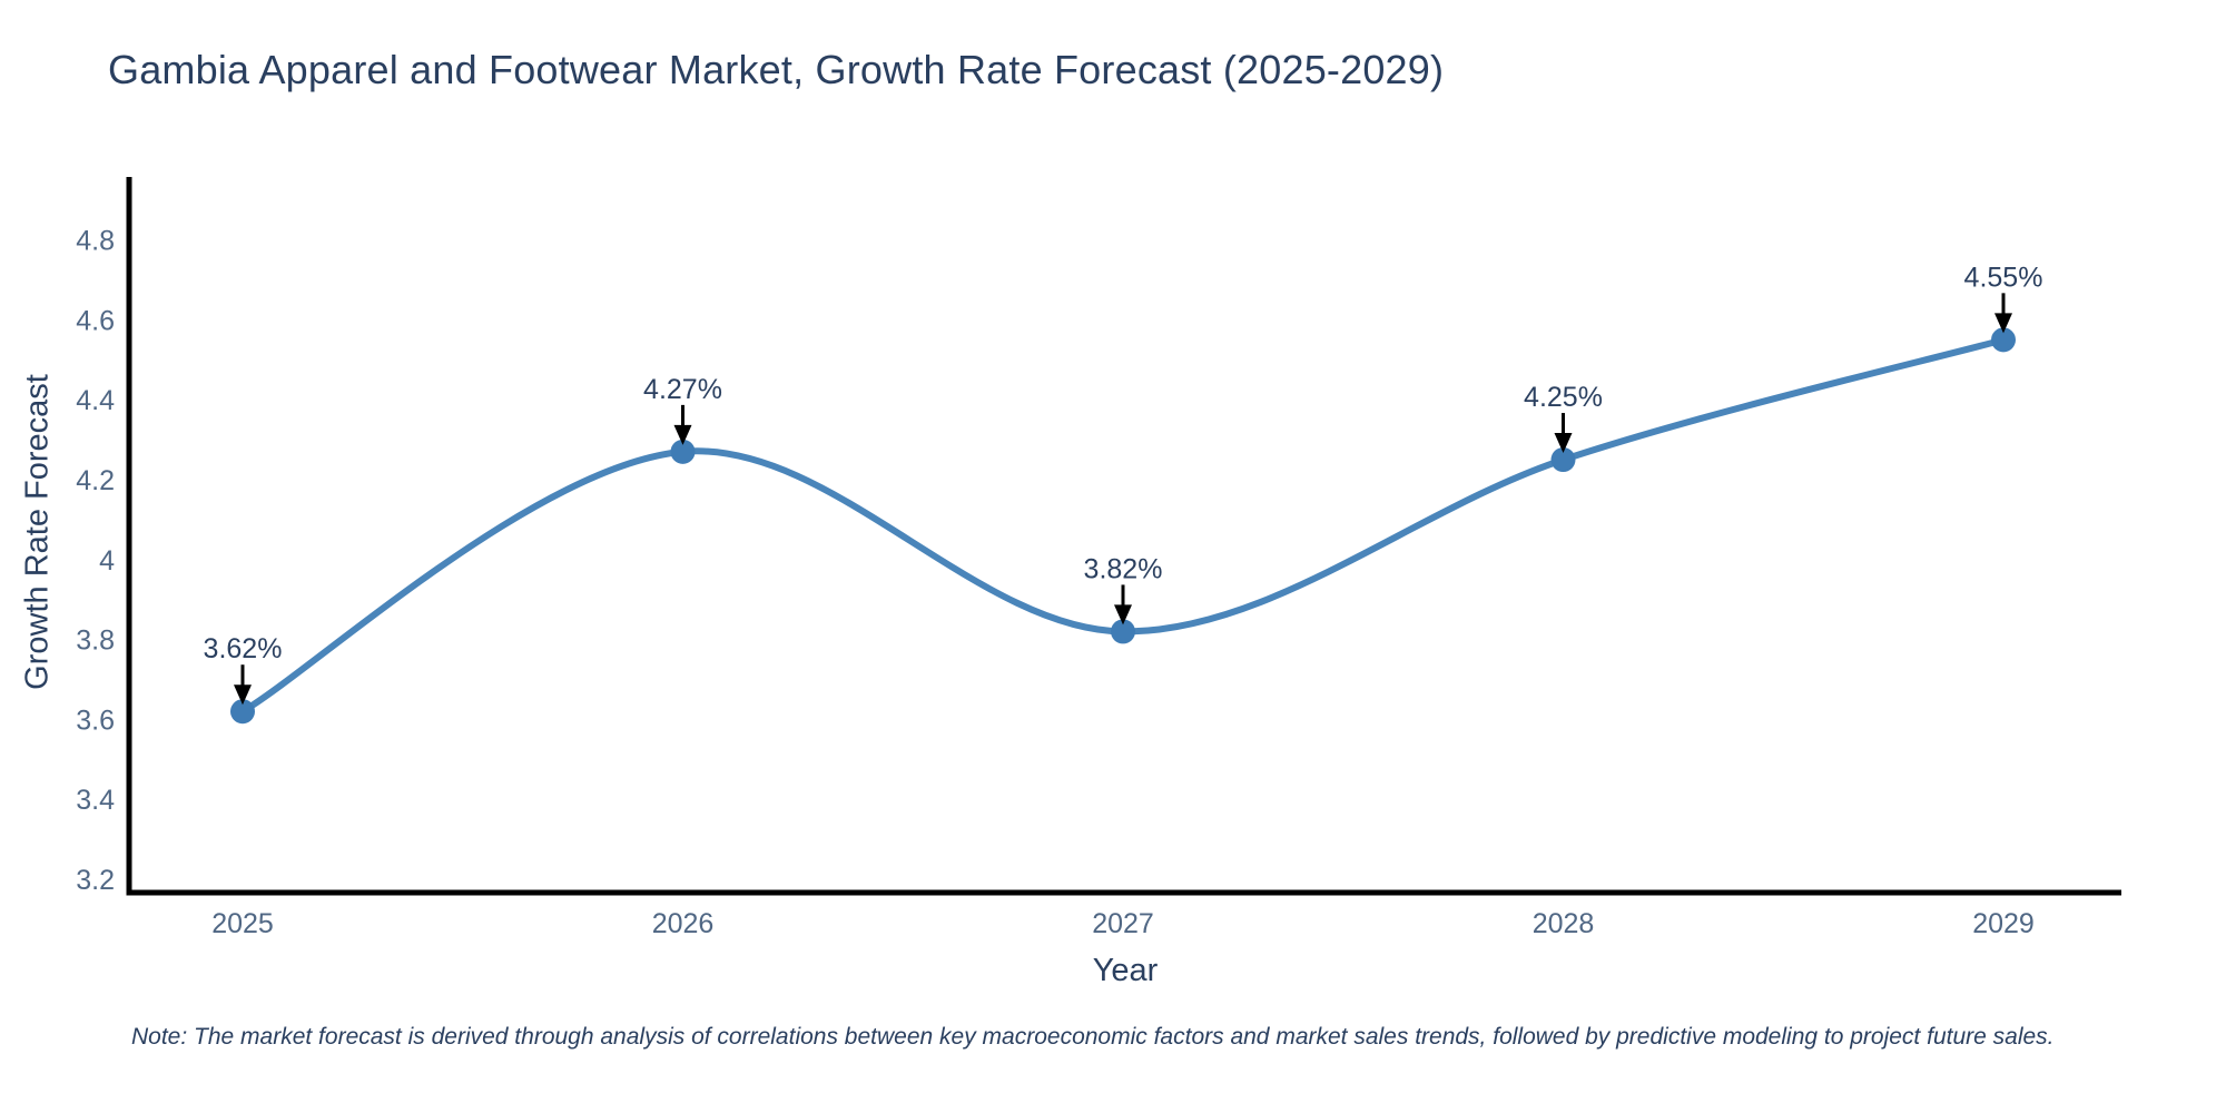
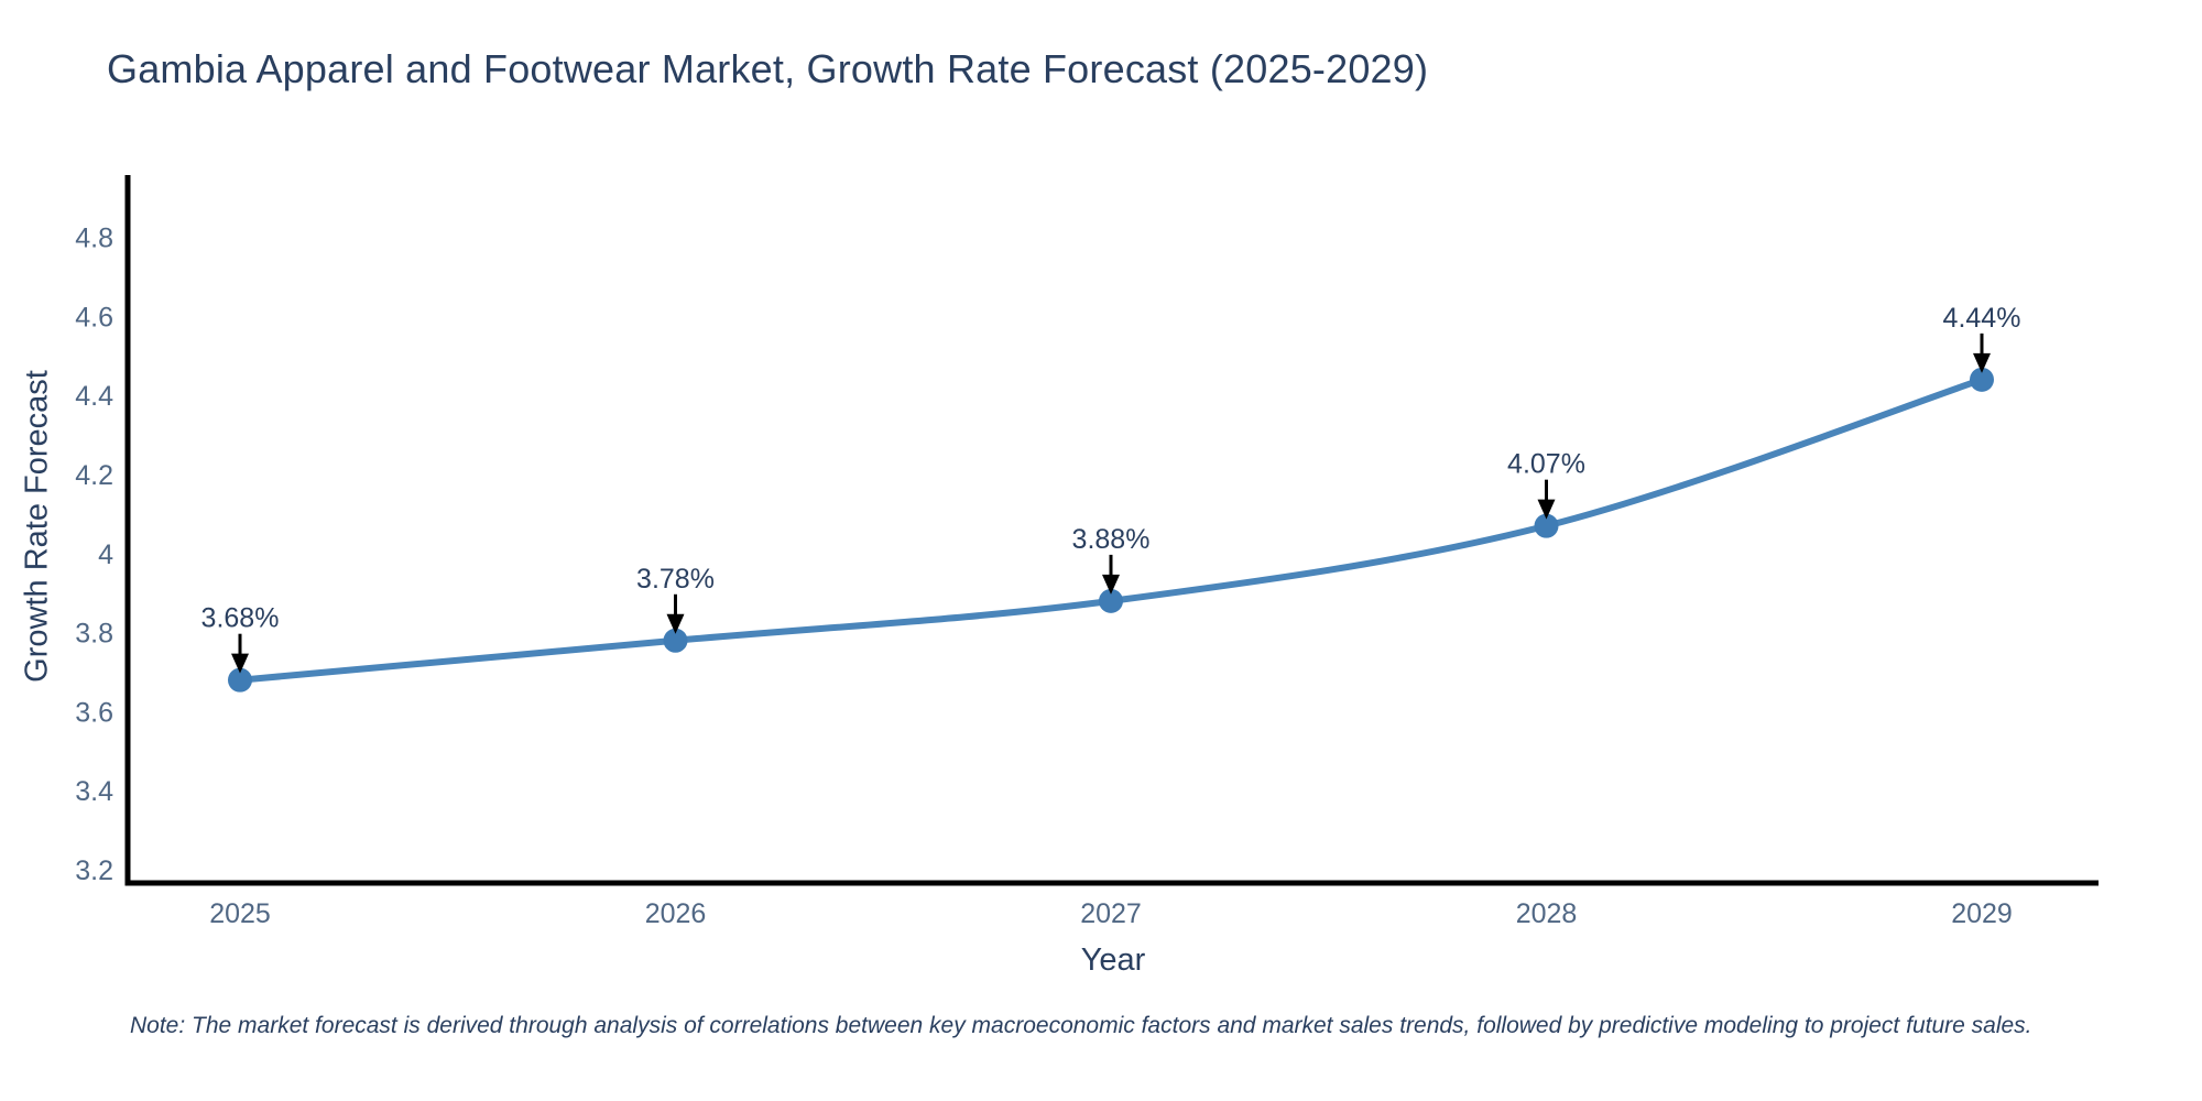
2025: 3.62% -> 3.68%
2026: 4.27% -> 3.78%
2027: 3.82% -> 3.88%
2028: 4.25% -> 4.07%
2029: 4.55% -> 4.44%
